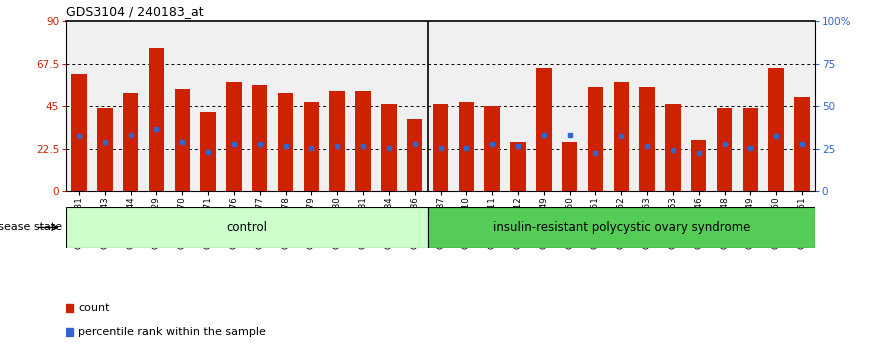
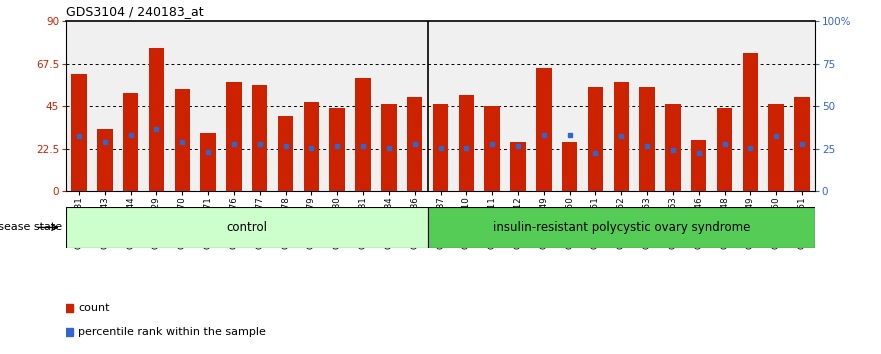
GSM155643: 44 -> 33
GSM156171: 42 -> 31
GSM156178: 52 -> 40
GSM156180: 53 -> 44
GSM156181: 53 -> 60
GSM156186: 38 -> 50
GSM156510: 47 -> 51
GSM156949: 44 -> 73
GSM156950: 65 -> 46
